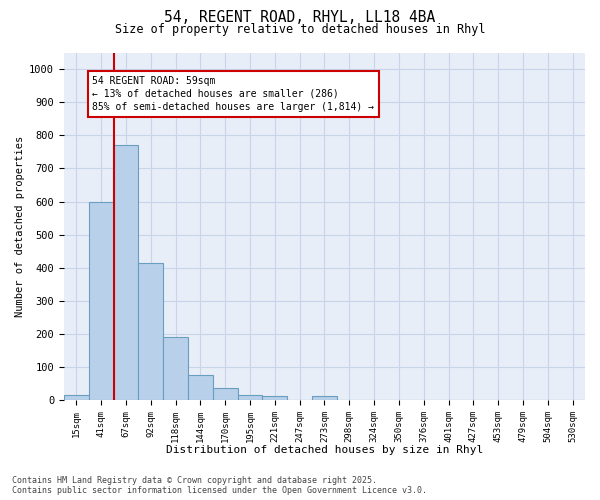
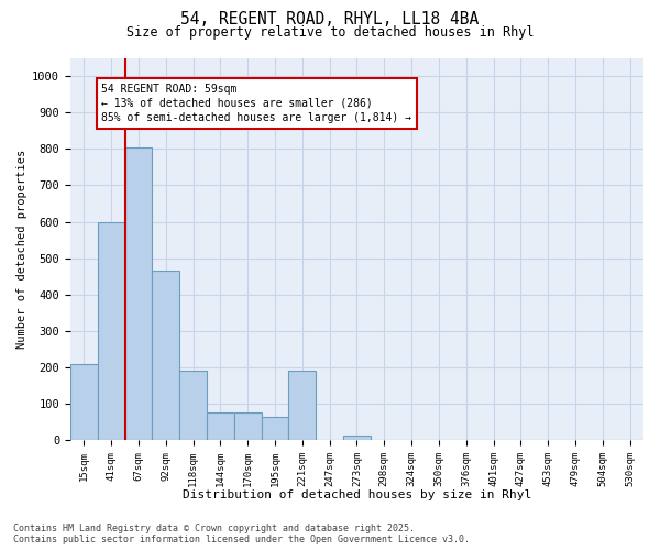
15sqm: 15 -> 210
67sqm: 770 -> 805
92sqm: 415 -> 465
170sqm: 37 -> 75
195sqm: 17 -> 65
221sqm: 12 -> 190
